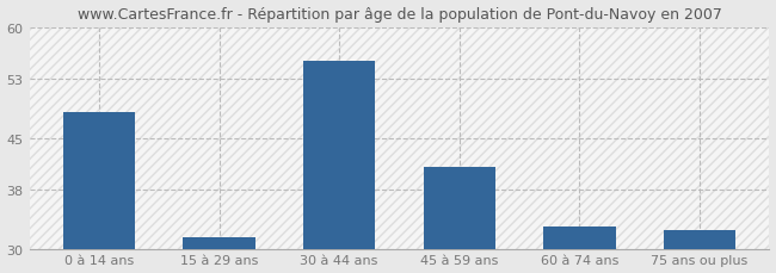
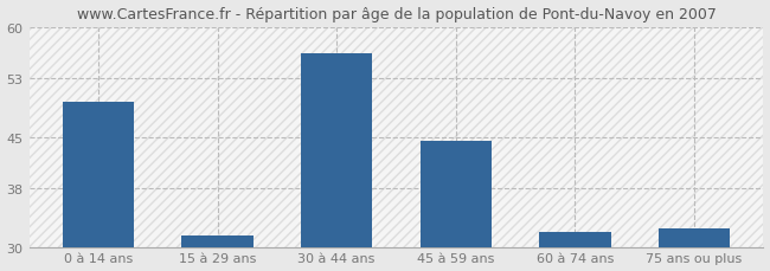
0 à 14 ans: 48.5 -> 49.8
30 à 44 ans: 55.5 -> 56.4
45 à 59 ans: 41.0 -> 44.4
60 à 74 ans: 33.0 -> 32.0
